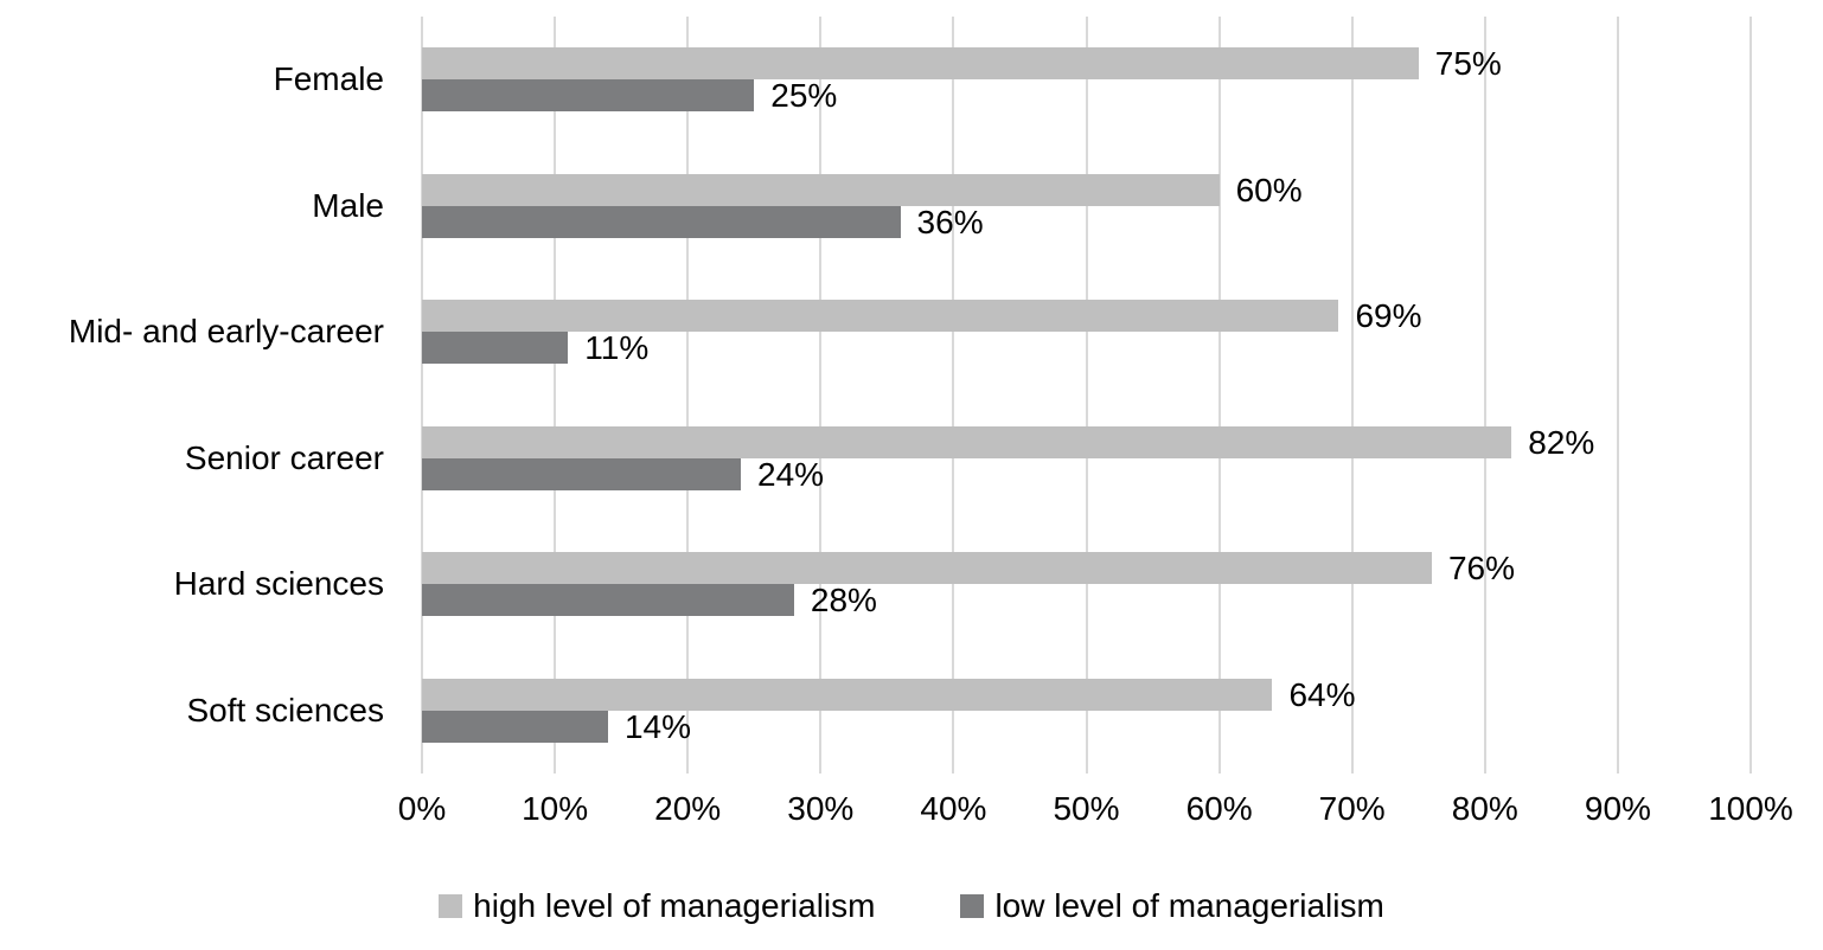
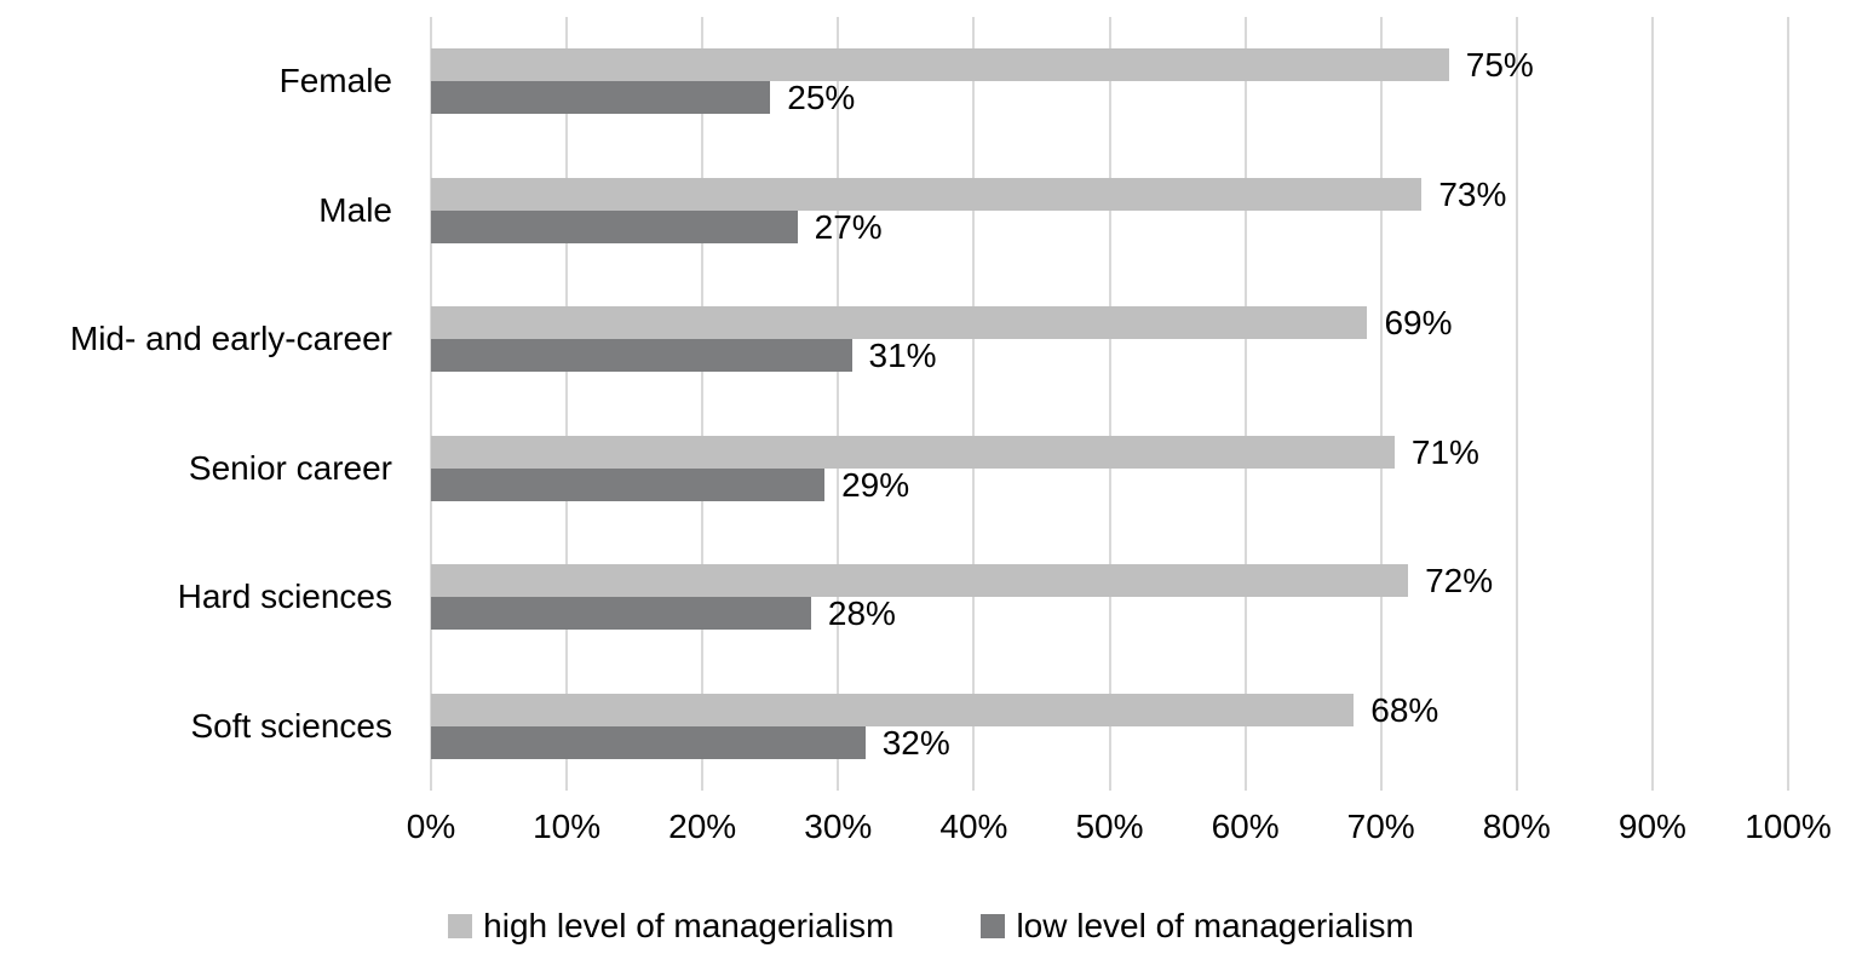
high level of managerialism/Male: 60% -> 73%
low level of managerialism/Male: 36% -> 27%
low level of managerialism/Mid- and early-career: 11% -> 31%
high level of managerialism/Senior career: 82% -> 71%
low level of managerialism/Senior career: 24% -> 29%
high level of managerialism/Hard sciences: 76% -> 72%
high level of managerialism/Soft sciences: 64% -> 68%
low level of managerialism/Soft sciences: 14% -> 32%
